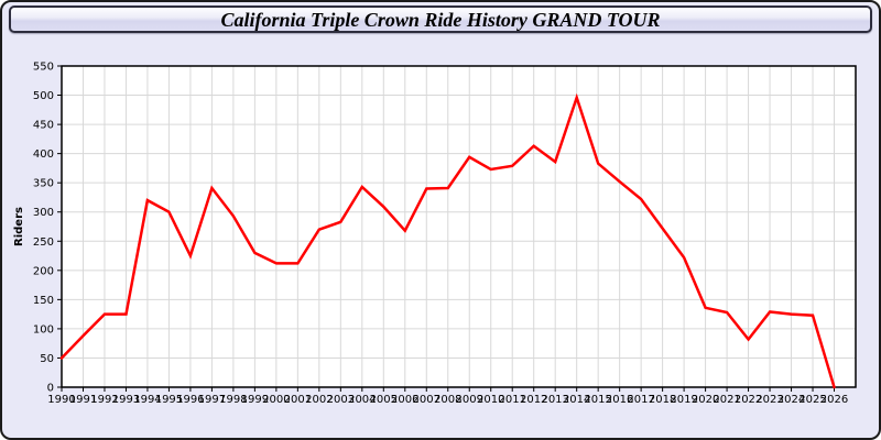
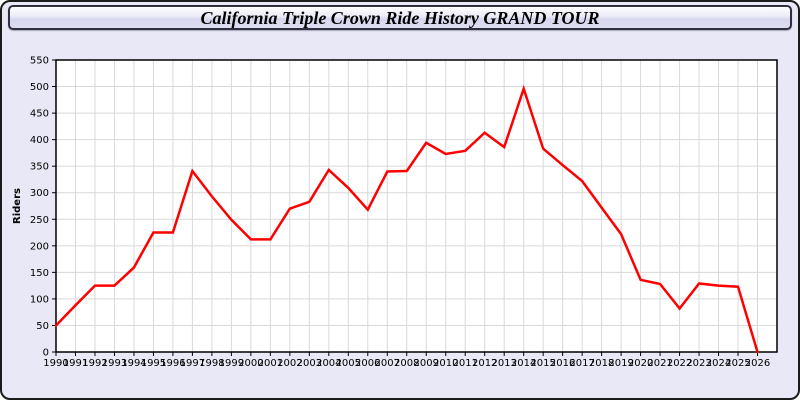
1994: 320 -> 160
1995: 300 -> 220
1999: 230 -> 250
